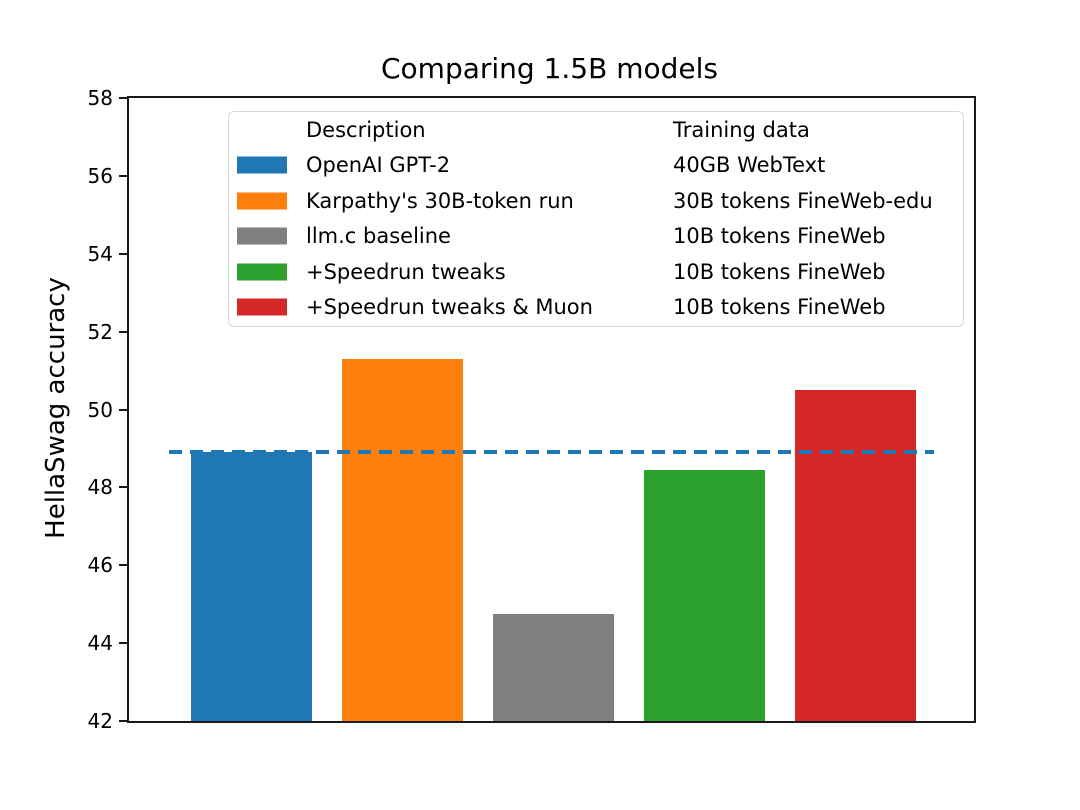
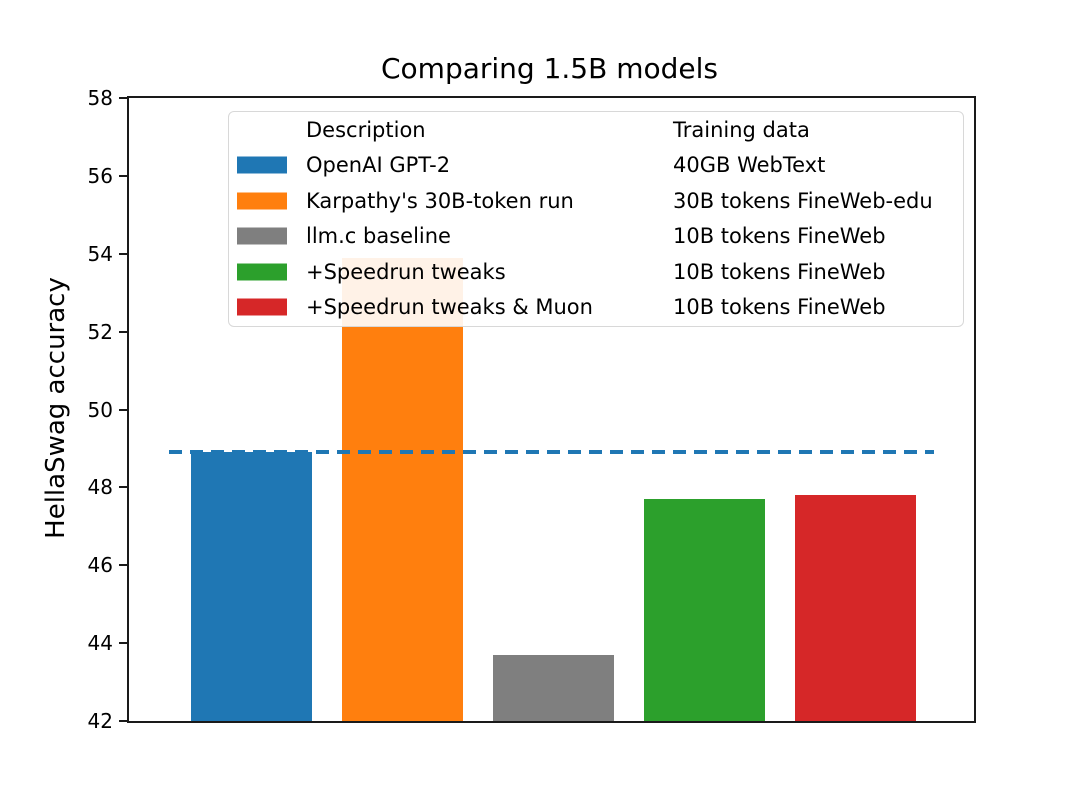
Karpathy's 30B-token run: 51.3 -> 53.9
llm.c baseline: 44.8 -> 43.7
+Speedrun tweaks: 48.5 -> 47.7
+Speedrun tweaks & Muon: 50.5 -> 47.8
